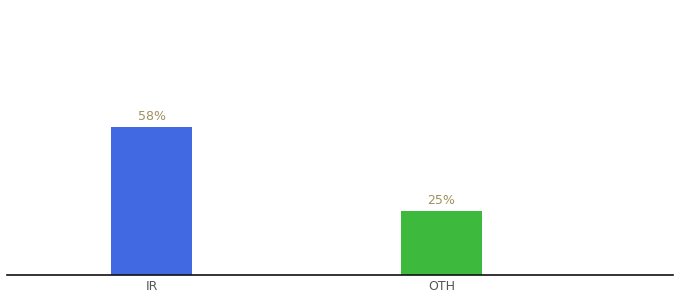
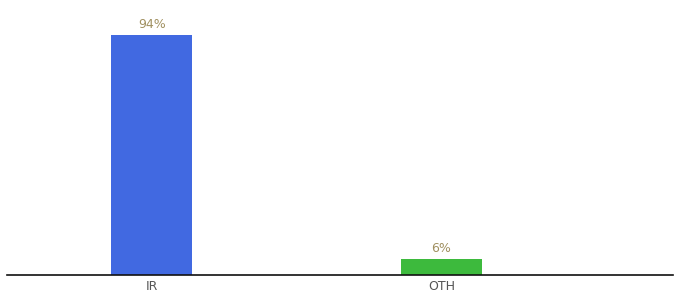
IR: 58% -> 94%
OTH: 25% -> 6%
